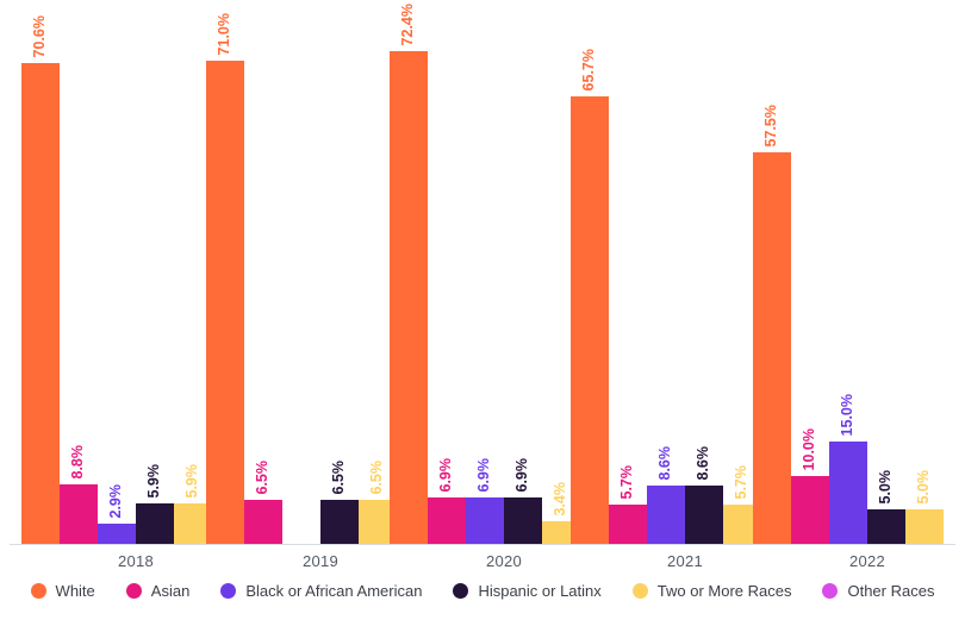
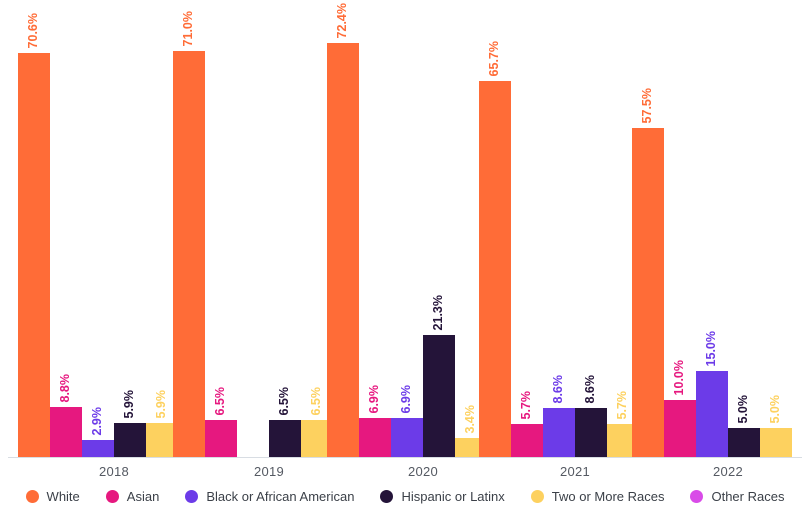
Hispanic or Latinx/2020: 6.9% -> 21.3%
